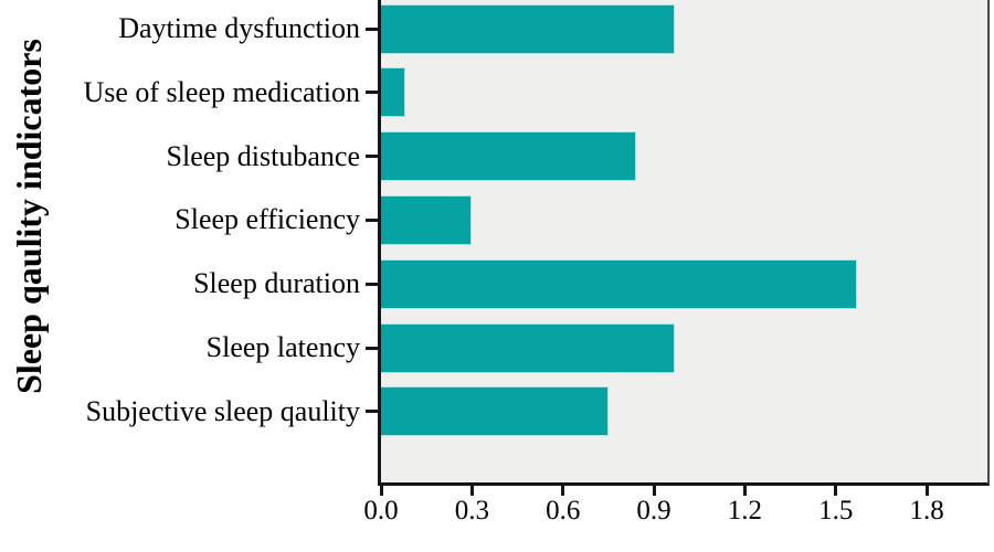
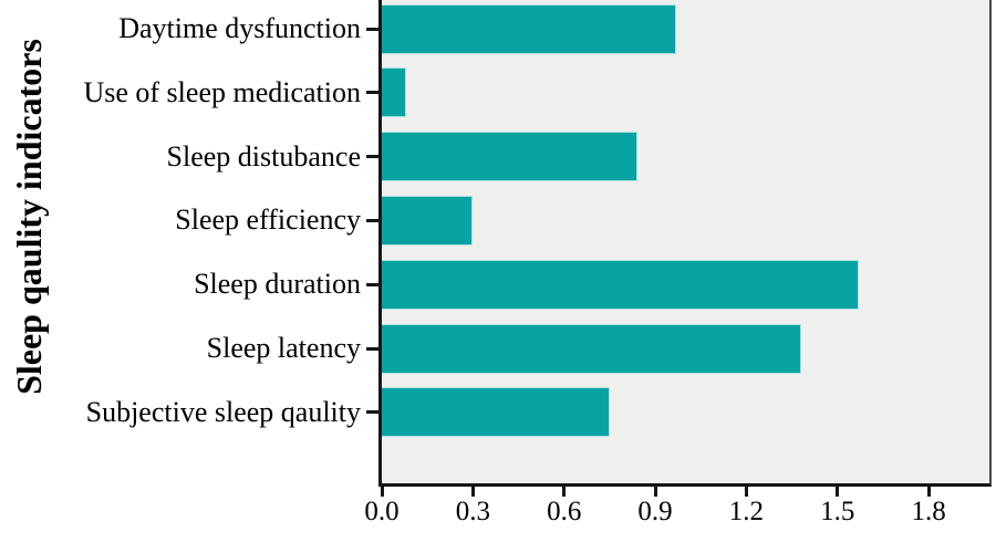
Sleep latency: 0.97 -> 1.38
